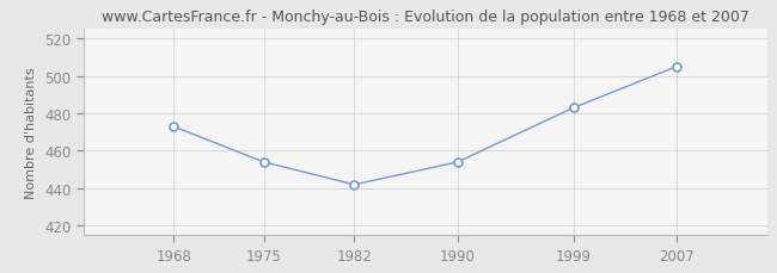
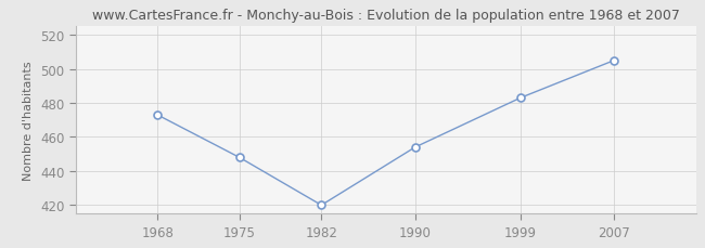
1975: 454 -> 448
1982: 442 -> 420
